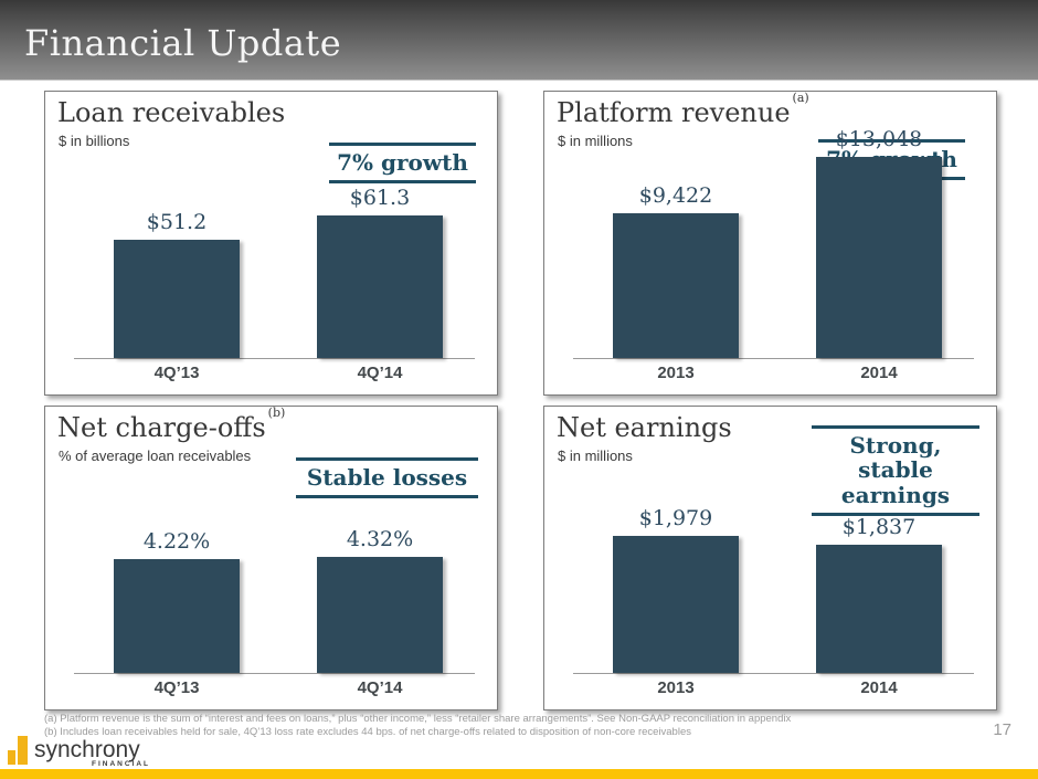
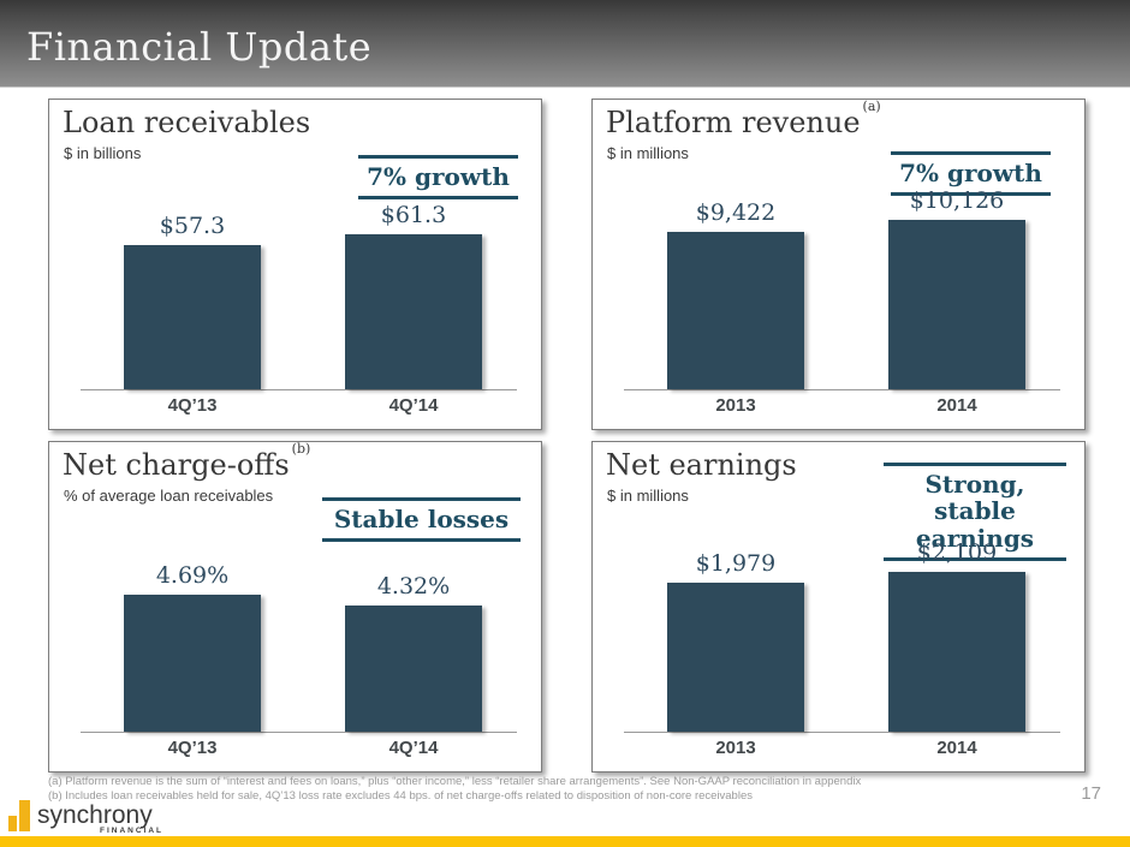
Loan receivables/4Q’13: $51.2 -> $57.3
Platform revenue/2014: $13,048 -> $10,126
Net charge-offs/4Q’13: 4.22% -> 4.69%
Net earnings/2014: $1,837 -> $2,109
